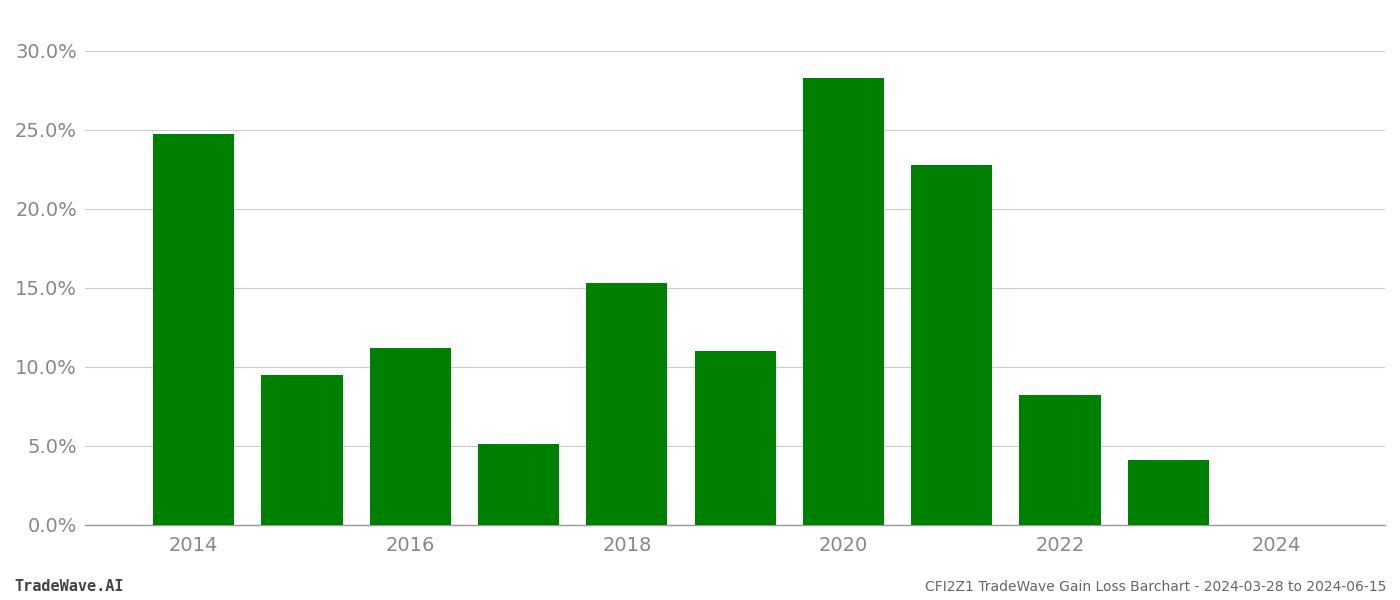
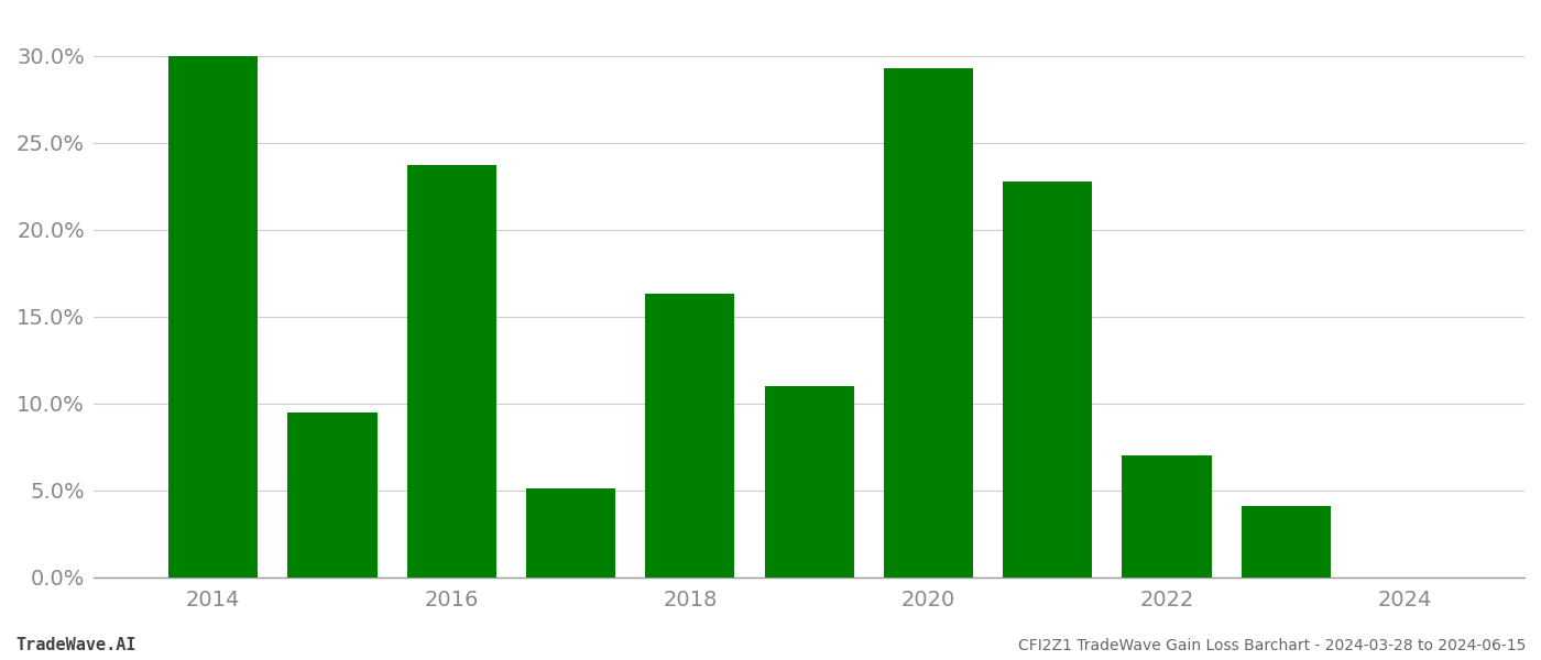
2014: 24.7% -> 30.0%
2016: 11.2% -> 23.7%
2018: 15.3% -> 16.3%
2020: 28.3% -> 29.3%
2022: 8.2% -> 7.0%
